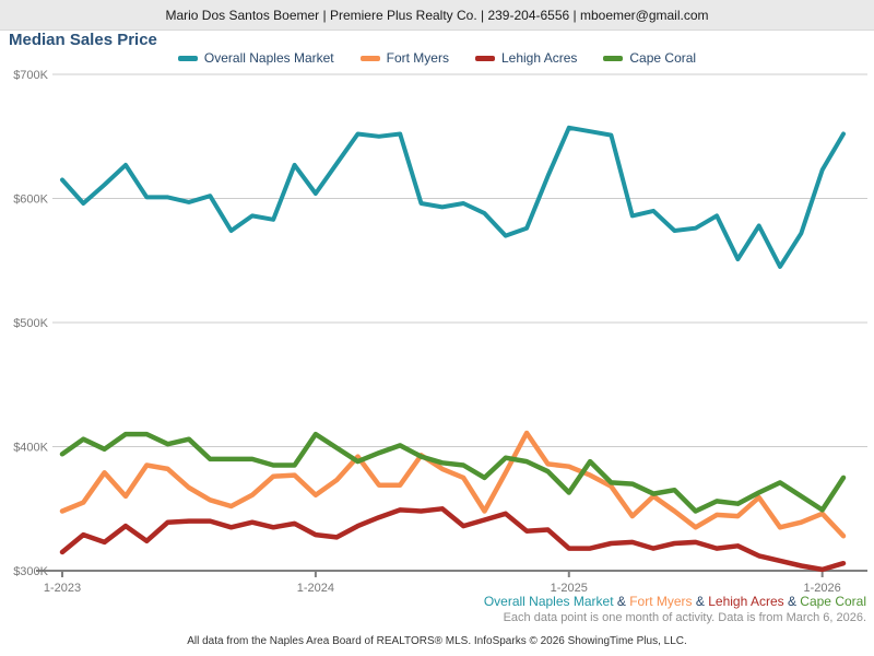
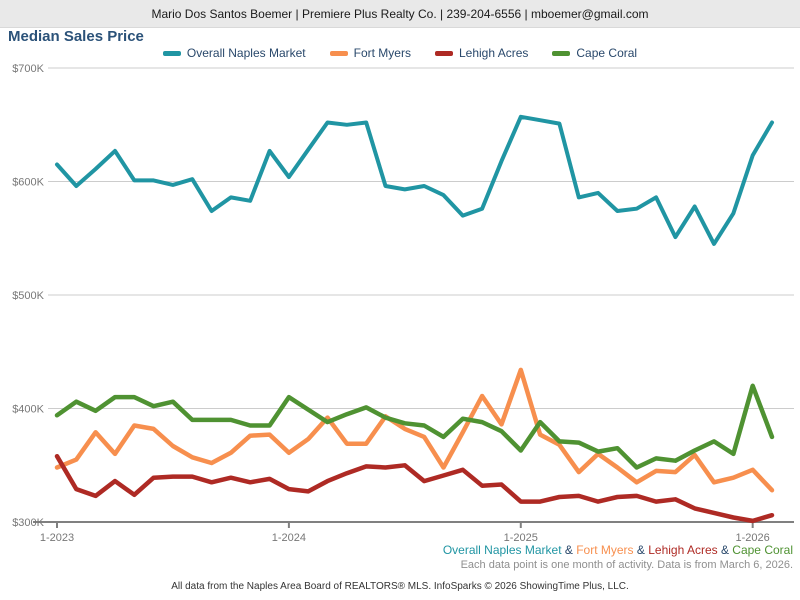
Lehigh Acres/1-2023: $315K -> $358K
Fort Myers/1-2025: $384K -> $434K
Cape Coral/1-2026: $349K -> $420K
